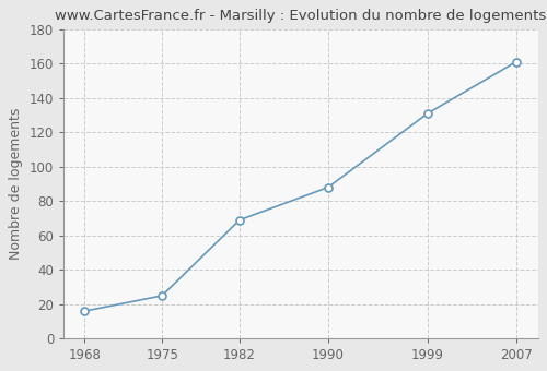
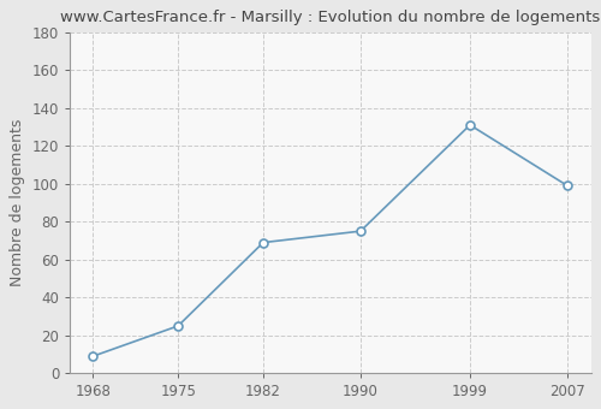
1968: 16 -> 9
1990: 88 -> 75
2007: 161 -> 99
